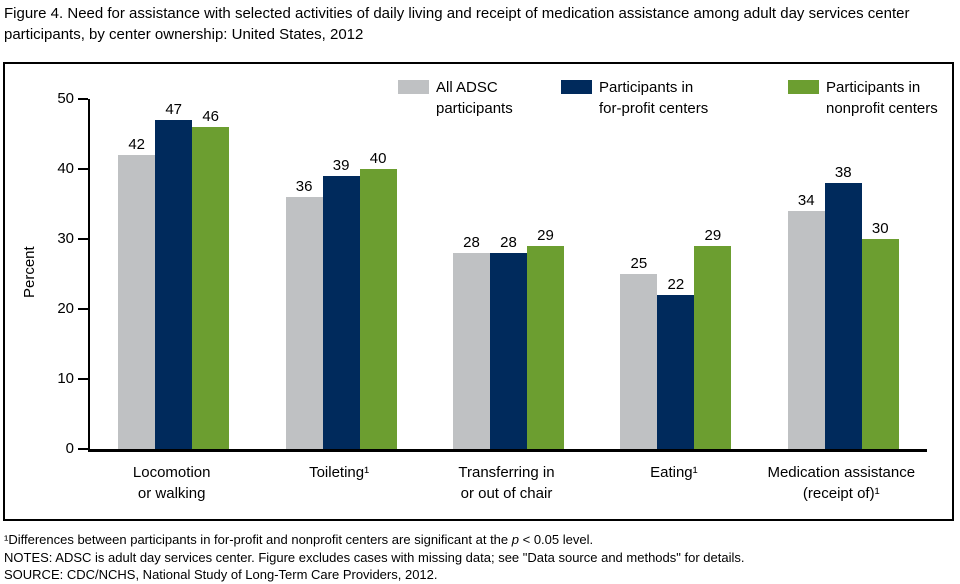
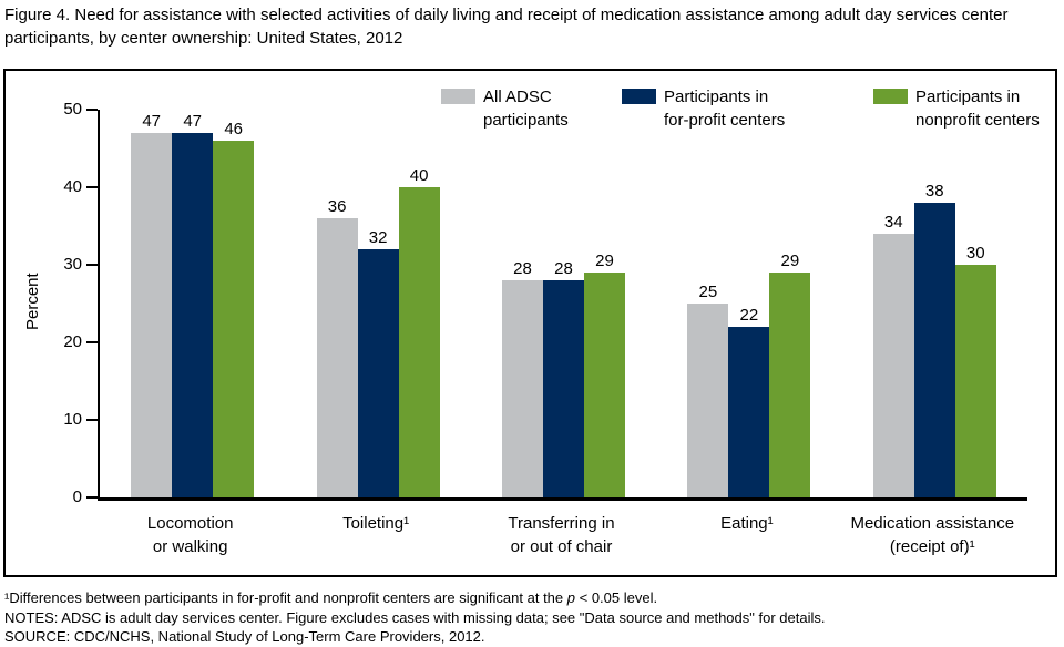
All ADSC participants/Locomotion or walking: 42 -> 47
Participants in for-profit centers/Toileting¹: 39 -> 32
